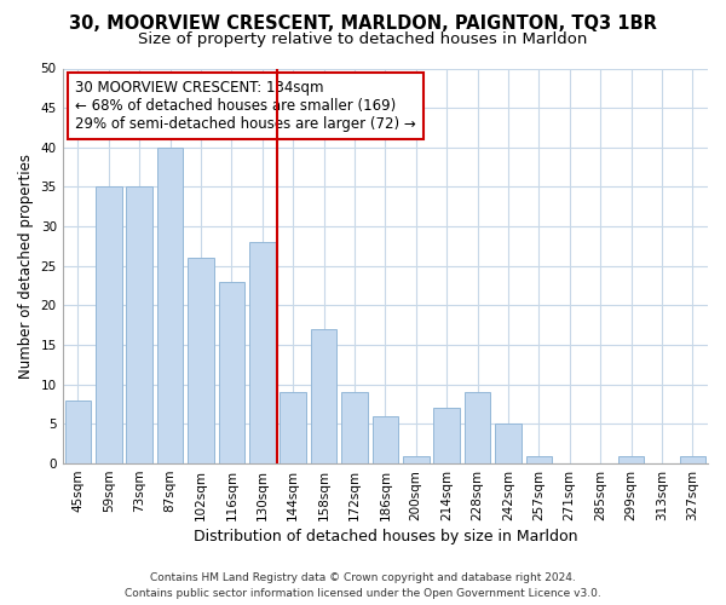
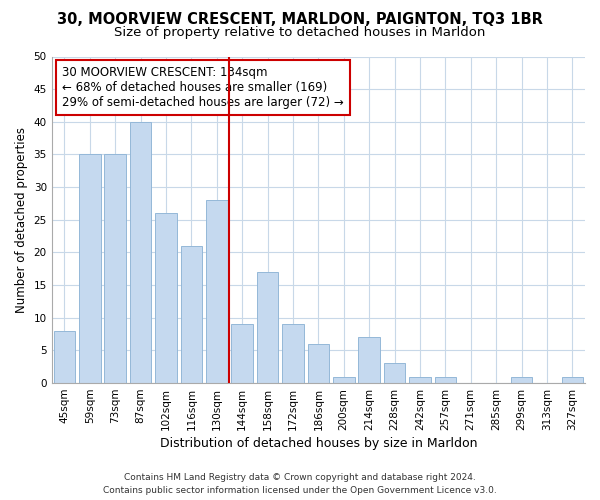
116sqm: 23 -> 21
228sqm: 9 -> 3
242sqm: 5 -> 1
